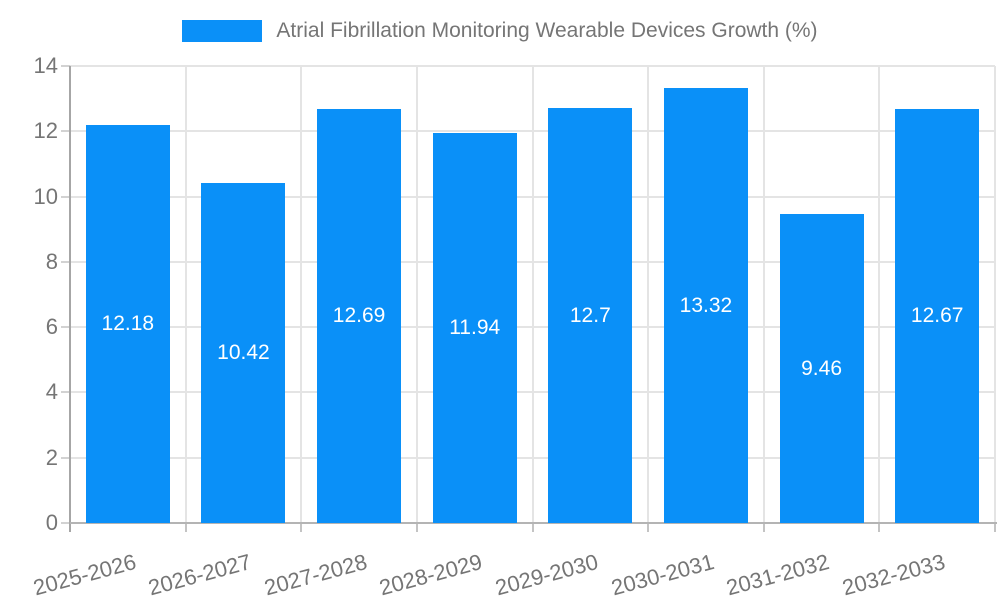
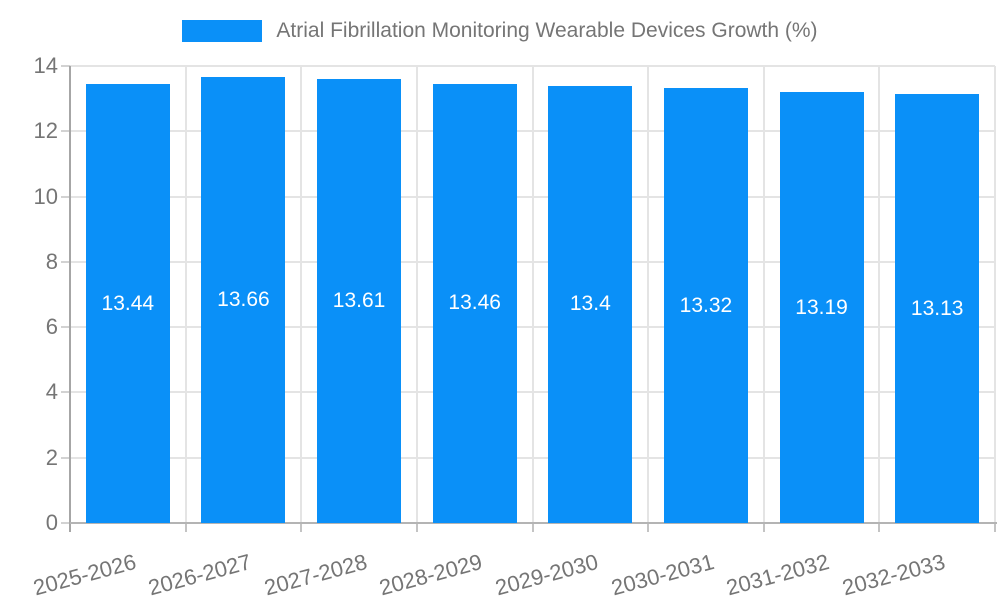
2025-2026: 12.18 -> 13.44
2026-2027: 10.42 -> 13.66
2027-2028: 12.69 -> 13.61
2028-2029: 11.94 -> 13.46
2029-2030: 12.7 -> 13.4
2031-2032: 9.46 -> 13.19
2032-2033: 12.67 -> 13.13
